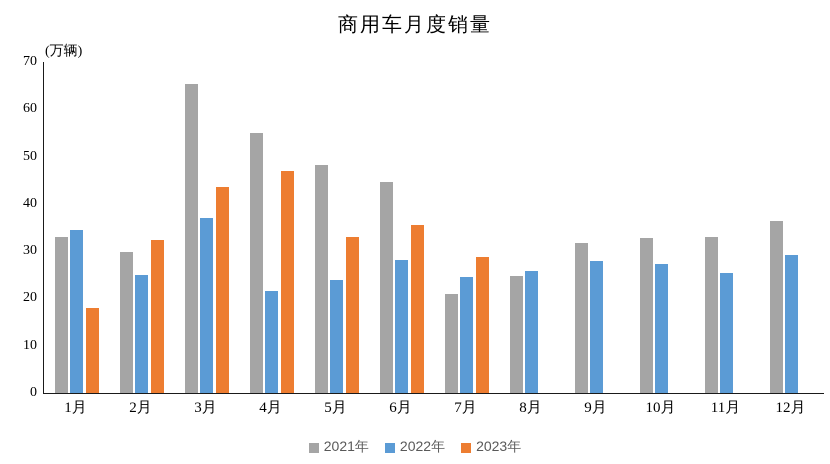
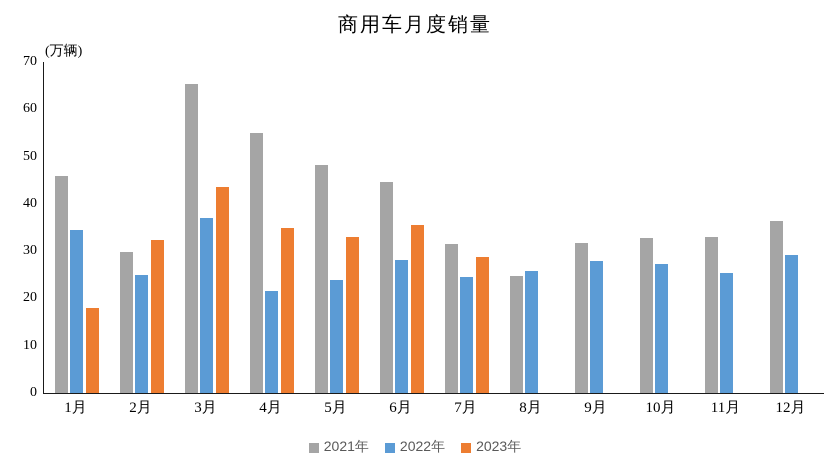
2021年/1月: 33 -> 46
2023年/4月: 47 -> 35
2021年/7月: 21 -> 32
